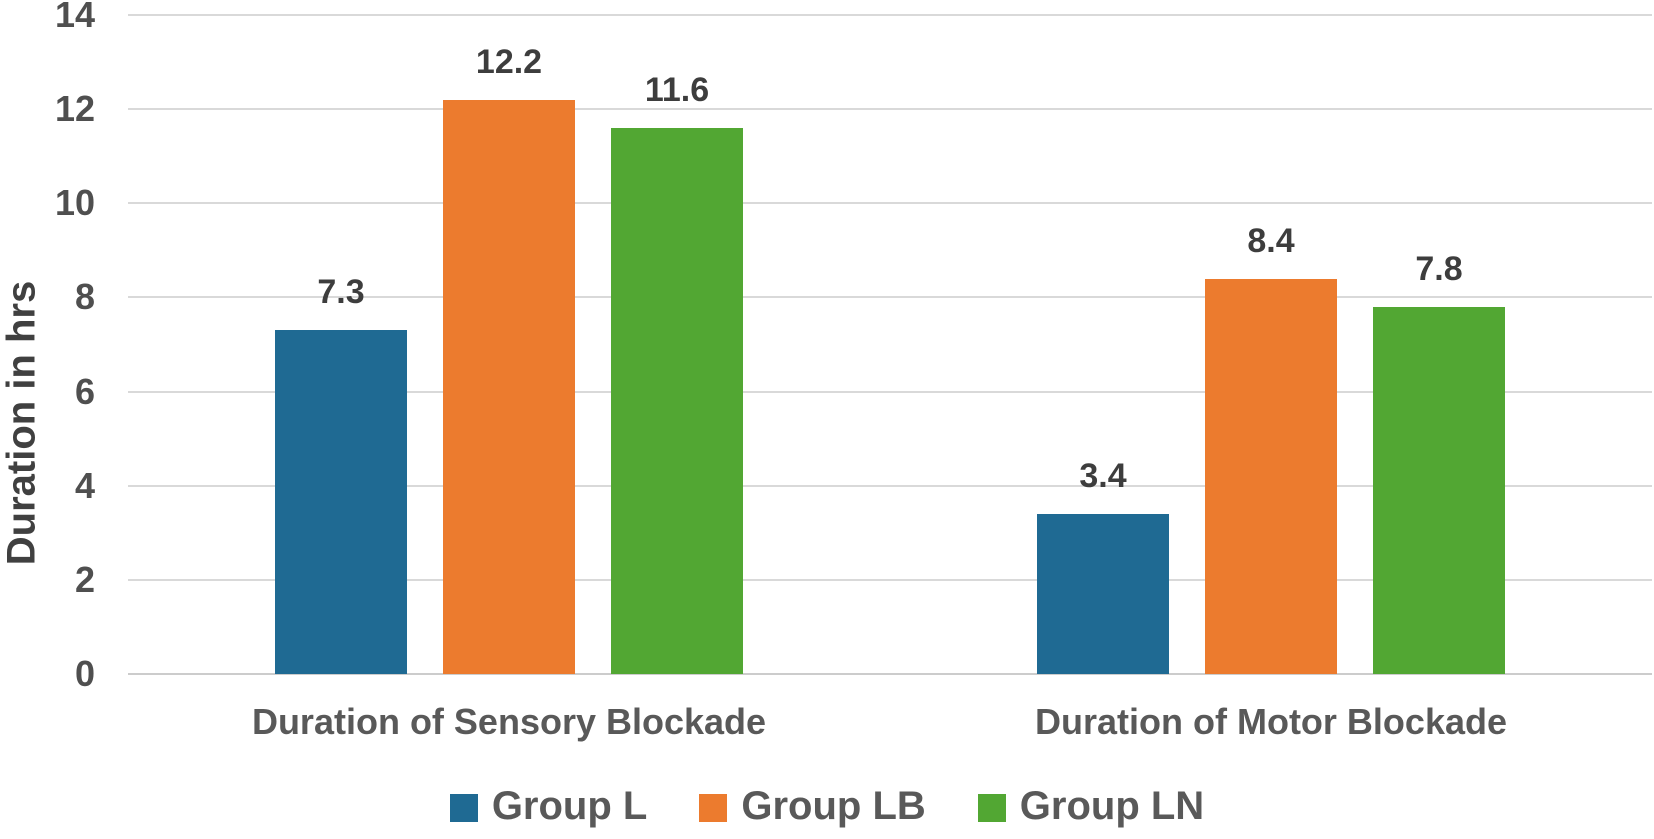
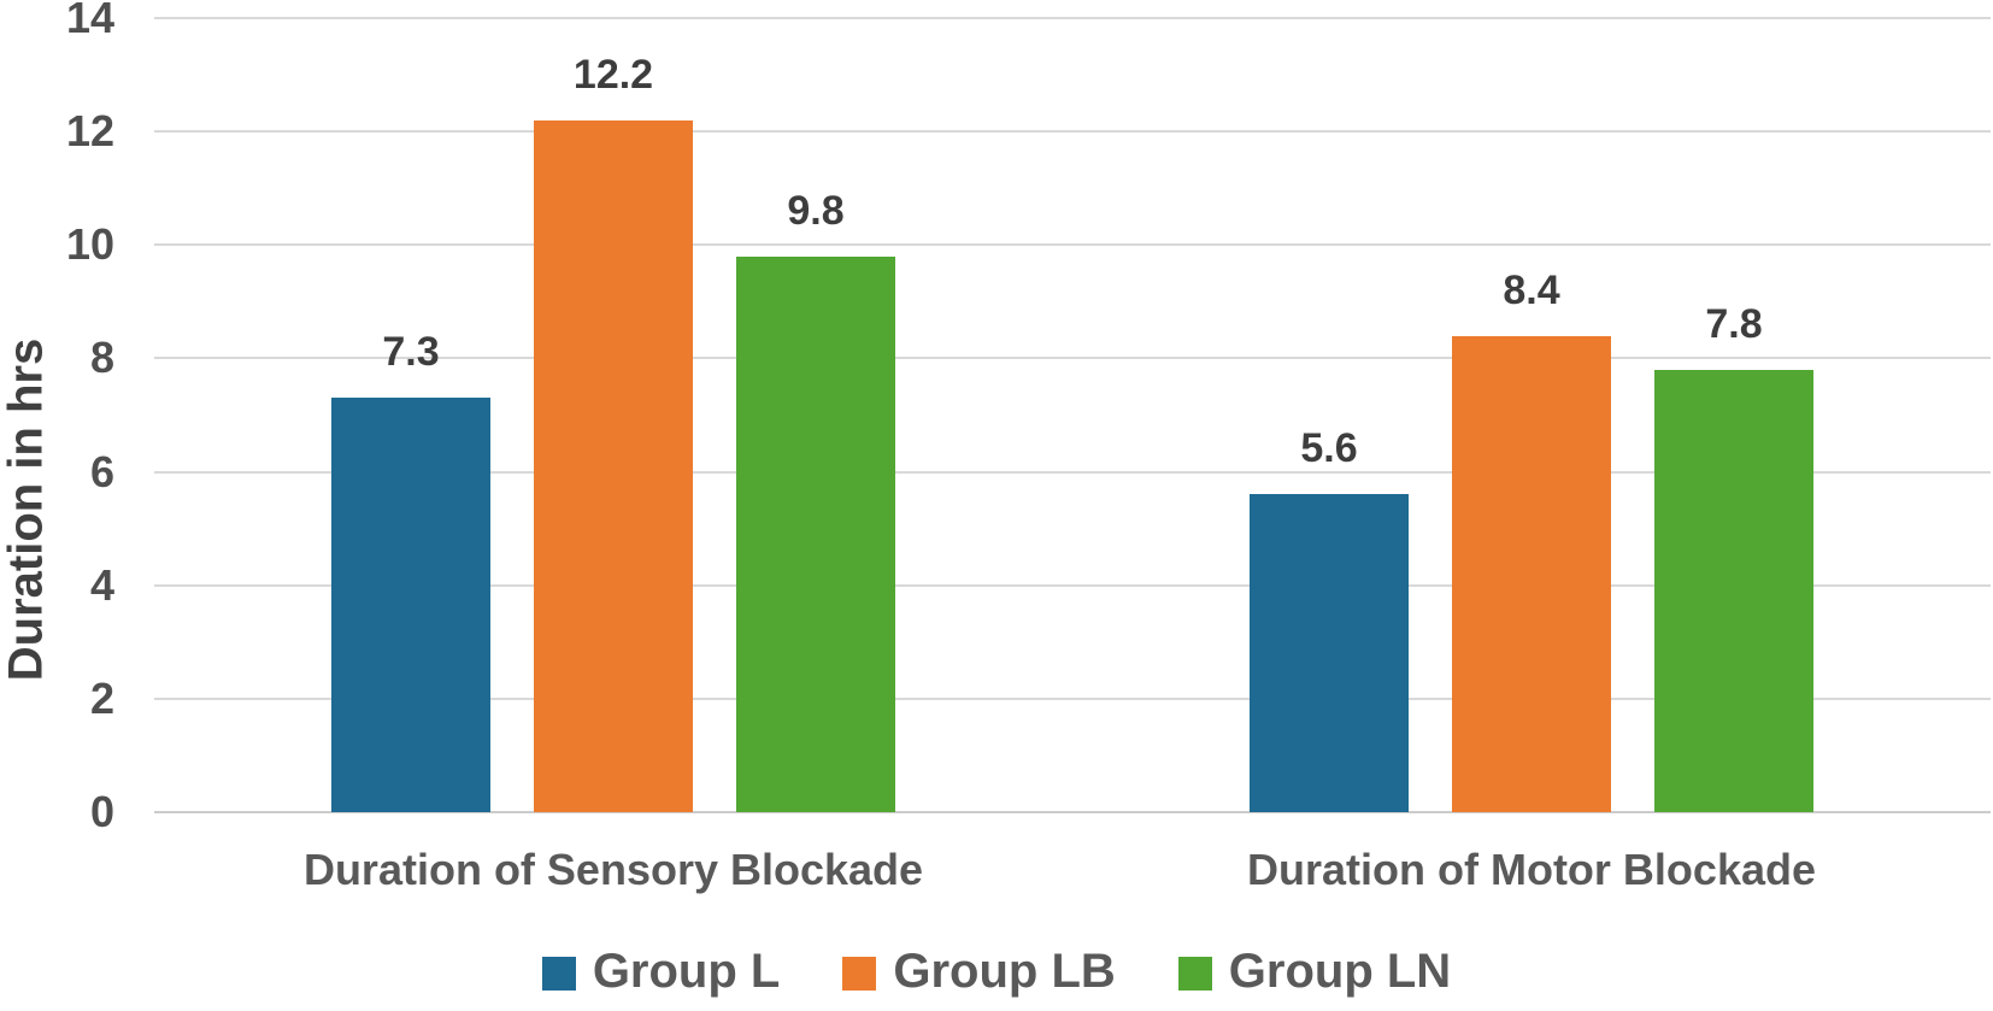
Group LN/Duration of Sensory Blockade: 11.6 -> 9.8
Group L/Duration of Motor Blockade: 3.4 -> 5.6
